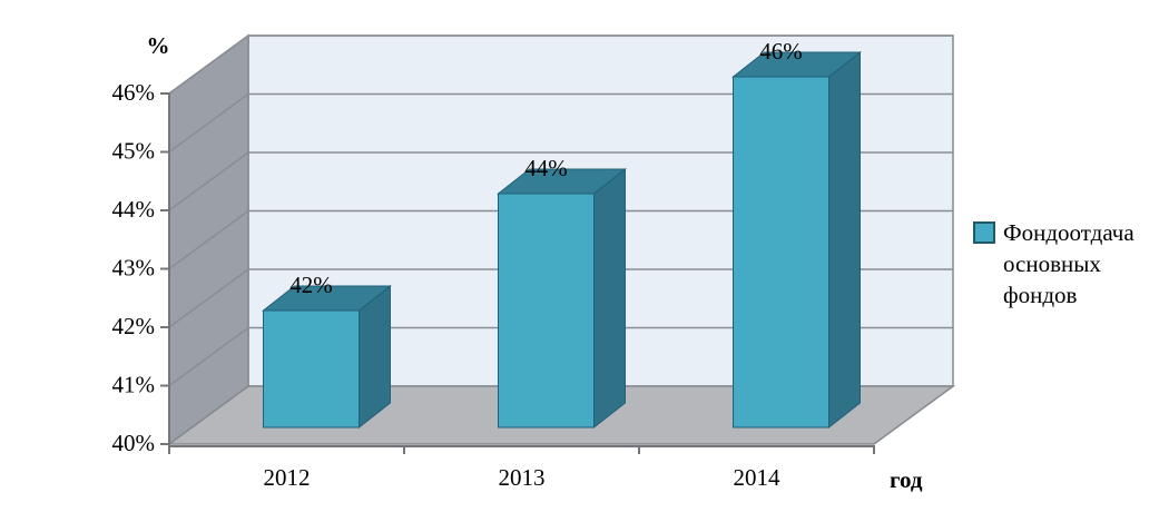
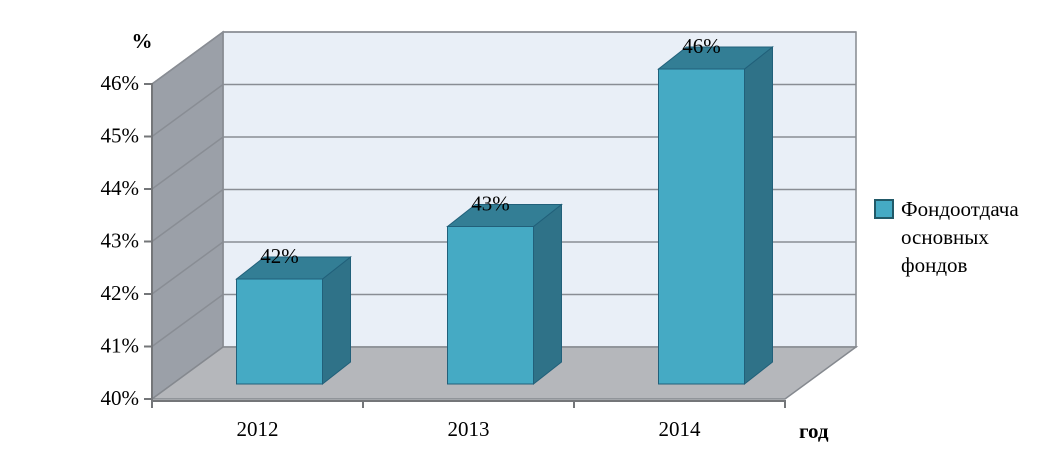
2013: 44% -> 43%
